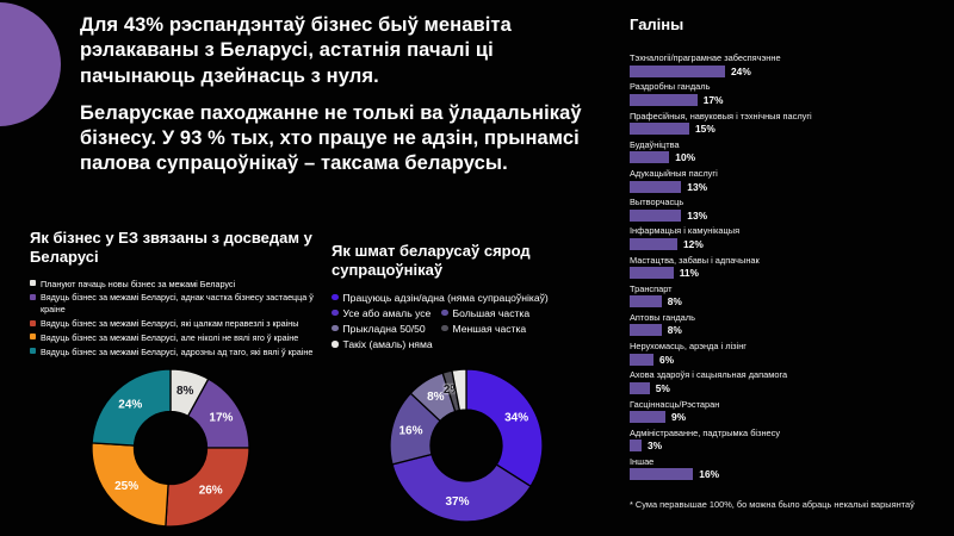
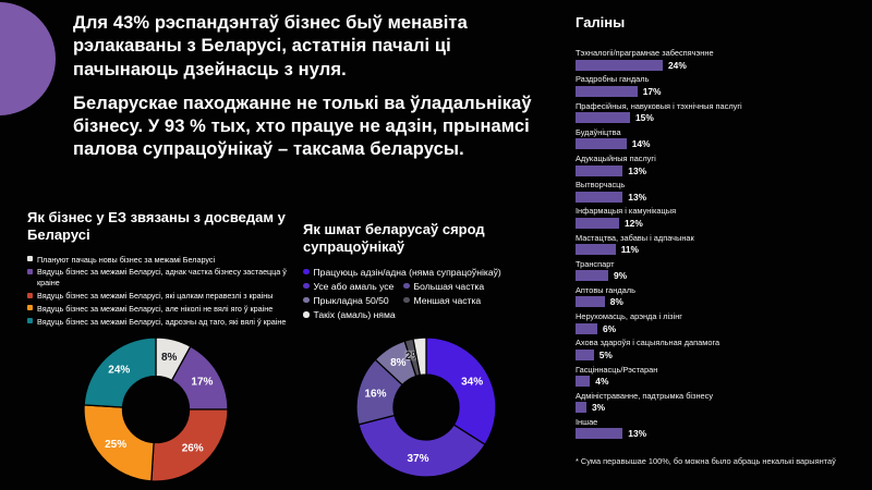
Галіны/Будаўніцтва: 10% -> 14%
Галіны/Транспарт: 8% -> 9%
Галіны/Гасціннасць/Рэстаран: 9% -> 4%
Галіны/Іншае: 16% -> 13%
